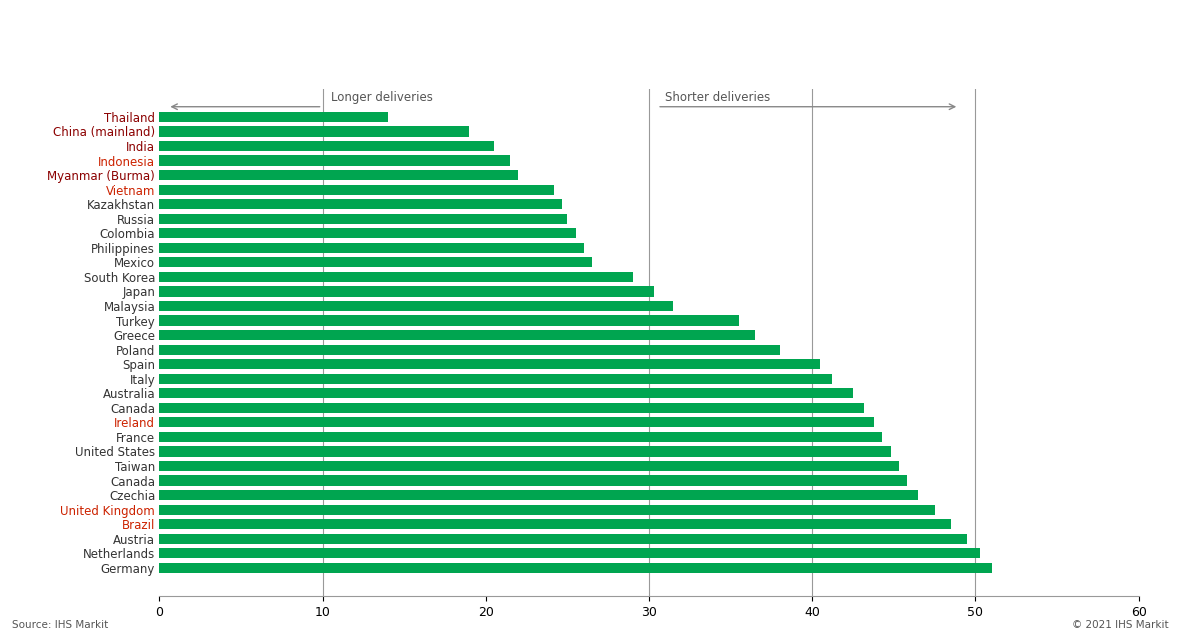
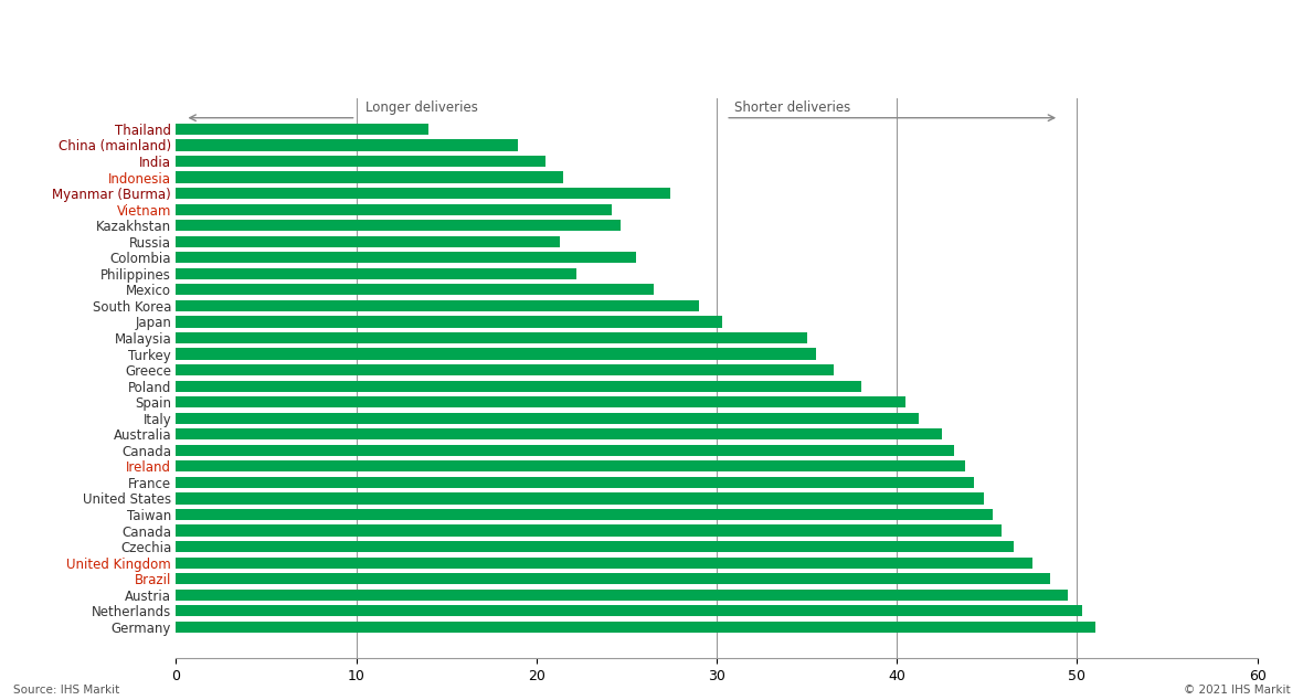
Myanmar (Burma): 22.0 -> 27.4
Russia: 25.0 -> 21.3
Philippines: 26.0 -> 22.2
Malaysia: 31.5 -> 35.0
